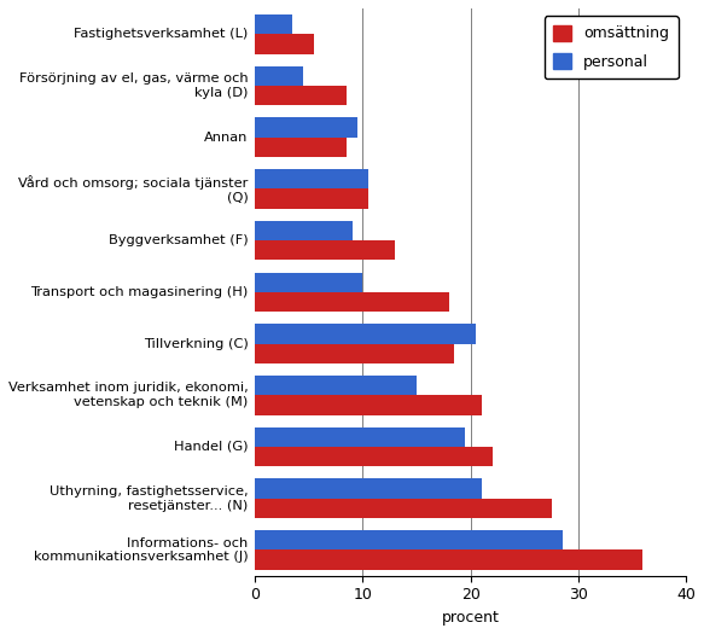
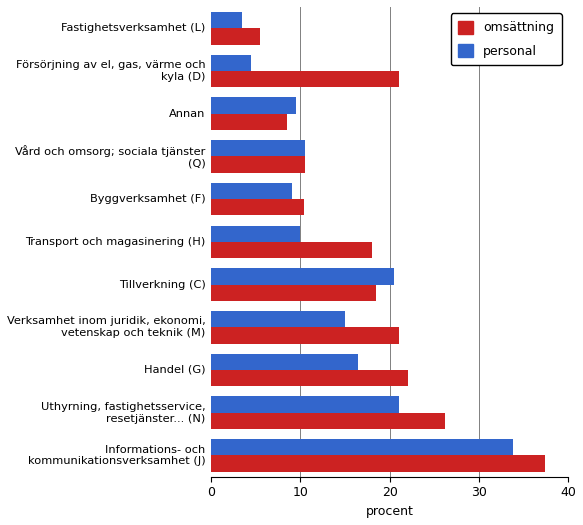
omsättning/Försörjning av el, gas, värme och kyla (D): 8.5 -> 21.0
omsättning/Byggverksamhet (F): 13.0 -> 10.4
personal/Handel (G): 19.5 -> 16.4
omsättning/Uthyrning, fastighetsservice, resetjänster... (N): 27.5 -> 26.2
personal/Informations- och kommunikationsverksamhet (J): 28.5 -> 33.8
omsättning/Informations- och kommunikationsverksamhet (J): 36.0 -> 37.4
